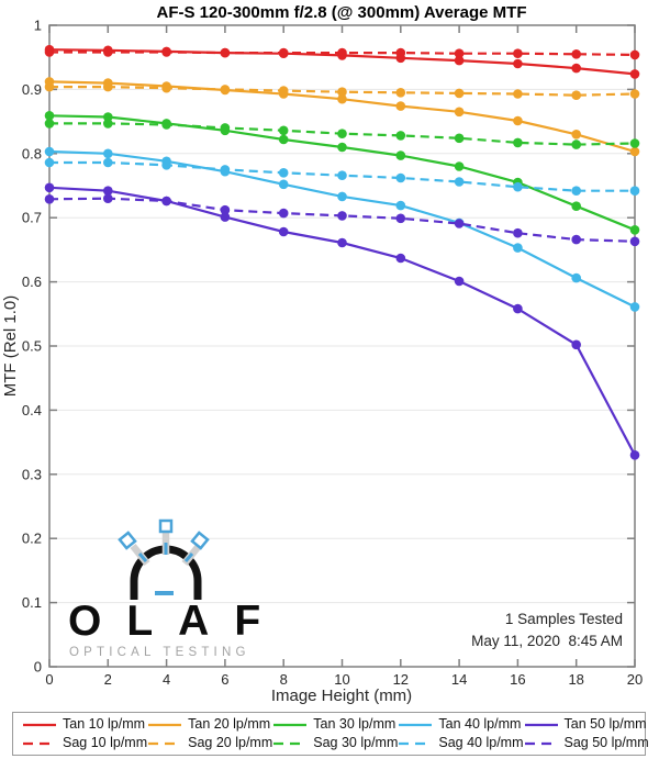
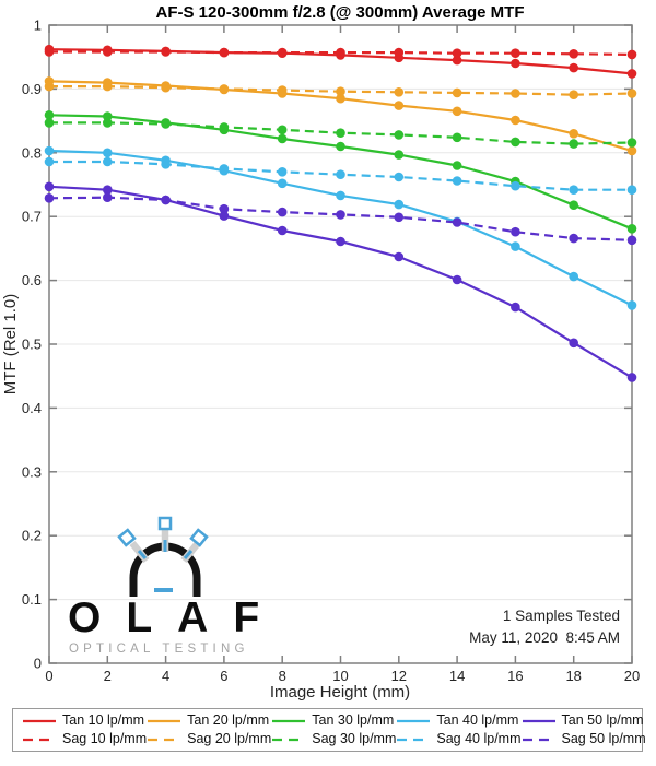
Tan 50 lp/mm/20: 0.33 -> 0.45
